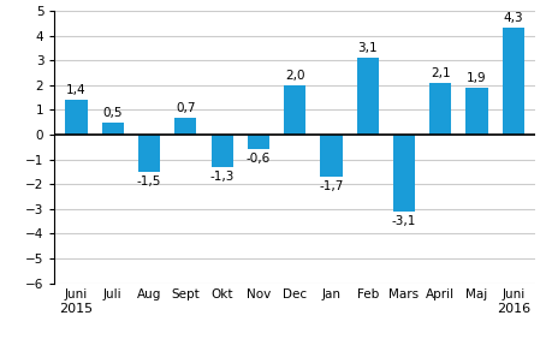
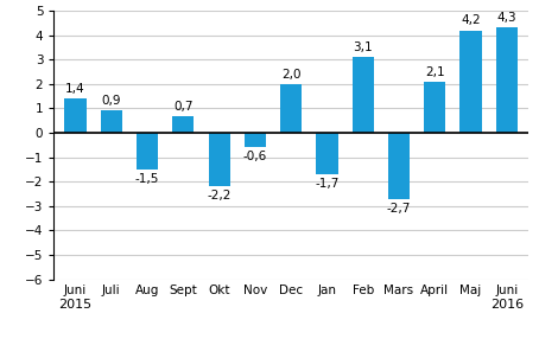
Juli: 0,5 -> 0,9
Okt: -1,3 -> -2,2
Mars: -3,1 -> -2,7
Maj: 1,9 -> 4,2
